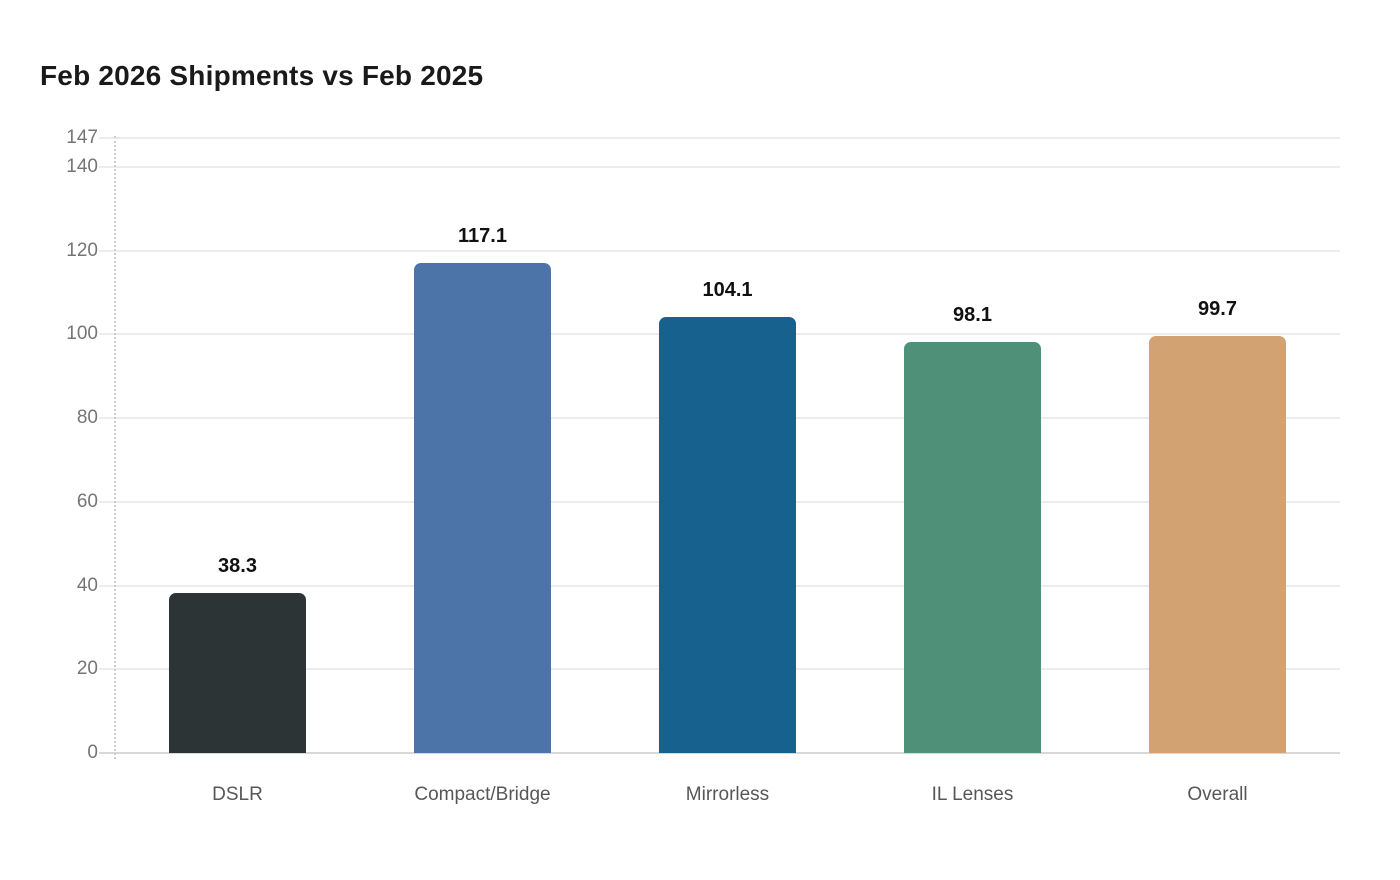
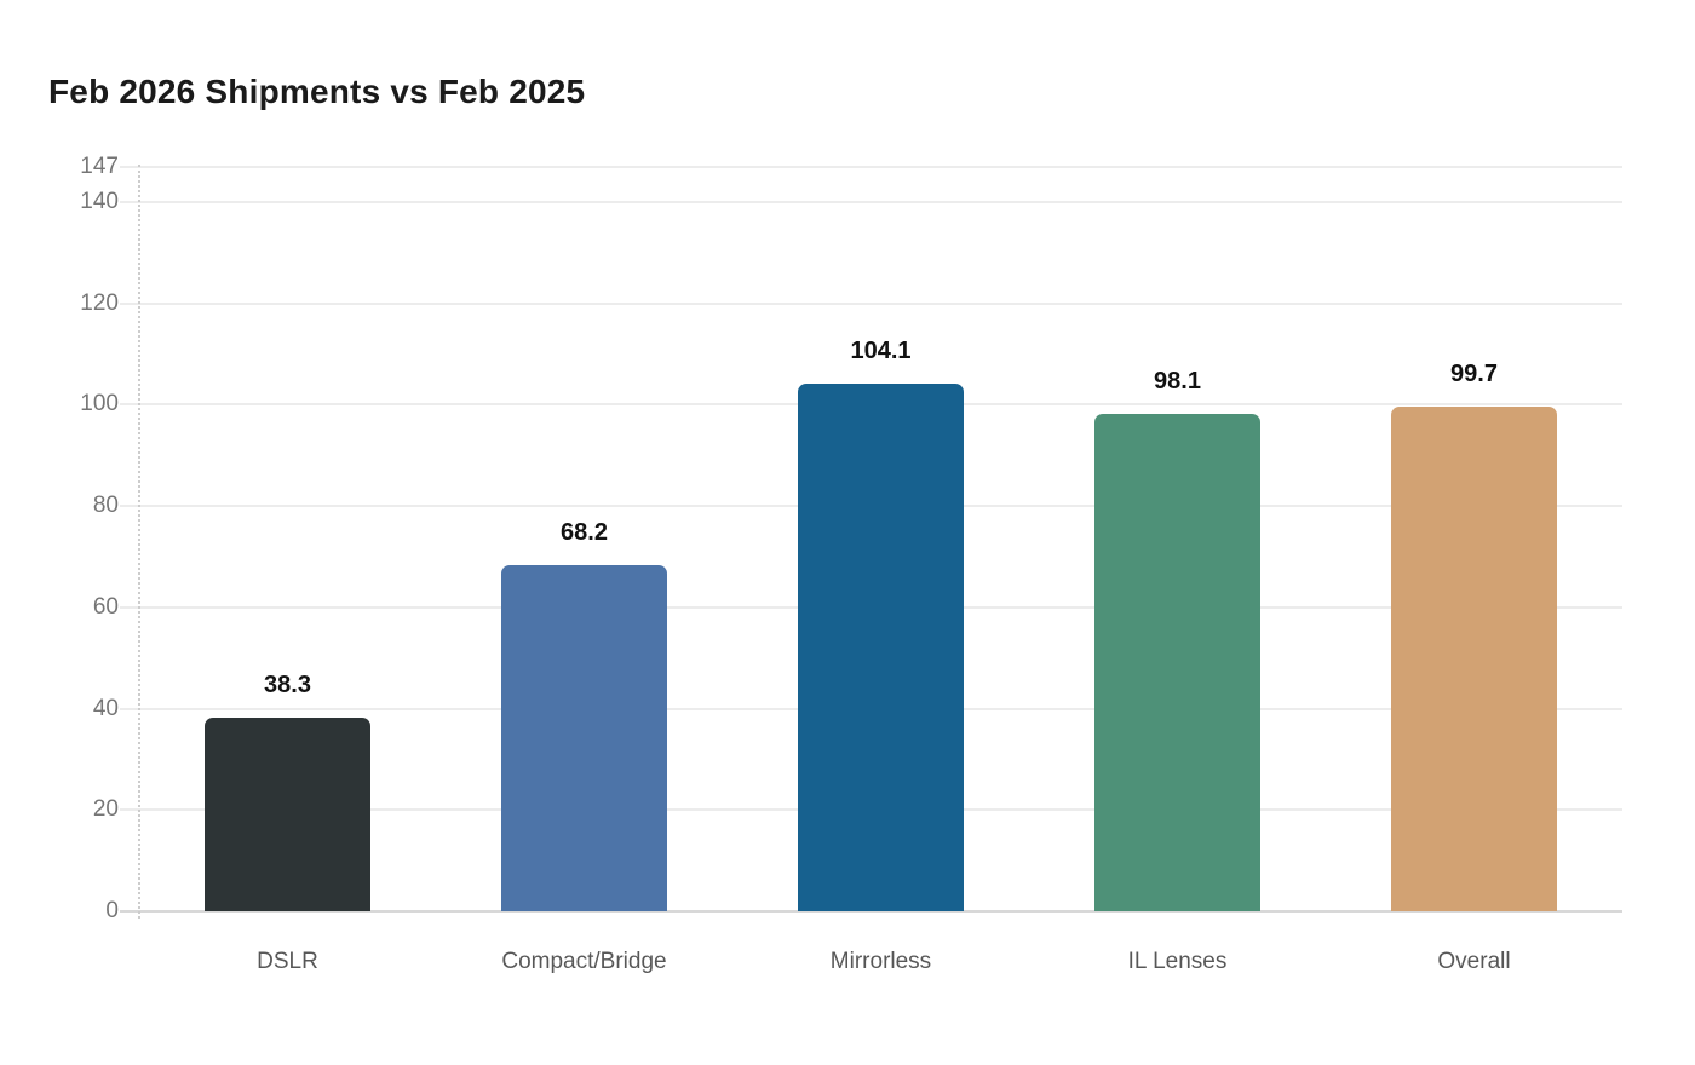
Compact/Bridge: 117.1 -> 68.2
